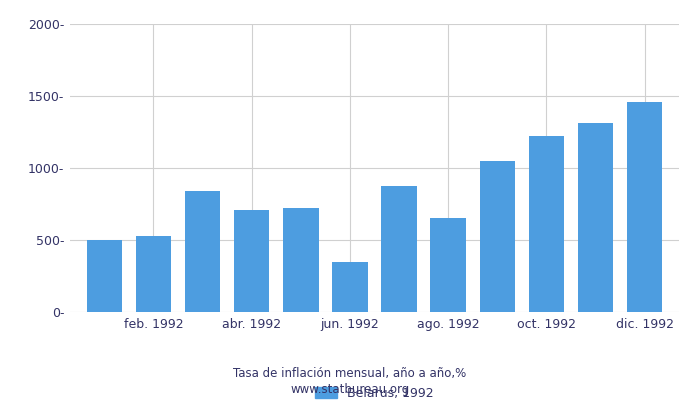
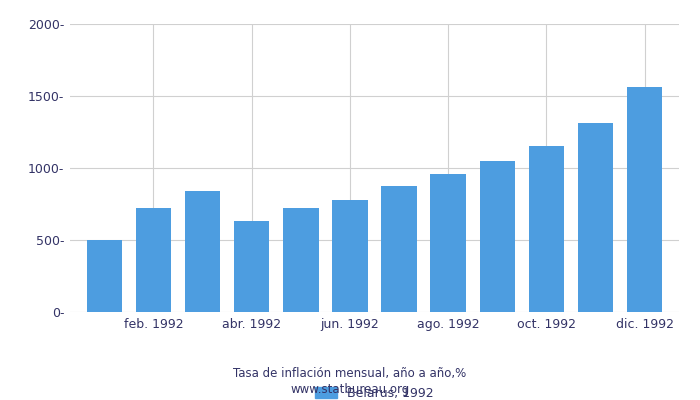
feb. 1992: 530- -> 720-
abr. 1992: 710- -> 630-
jun. 1992: 350- -> 780-
ago. 1992: 650- -> 960-
oct. 1992: 1220- -> 1150-
dic. 1992: 1460- -> 1560-
